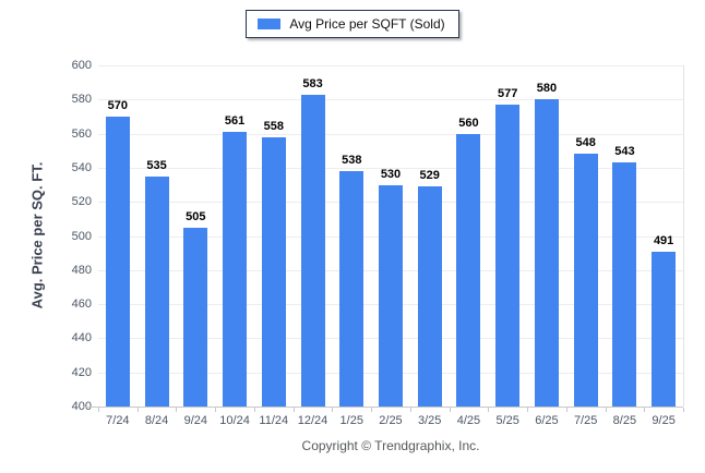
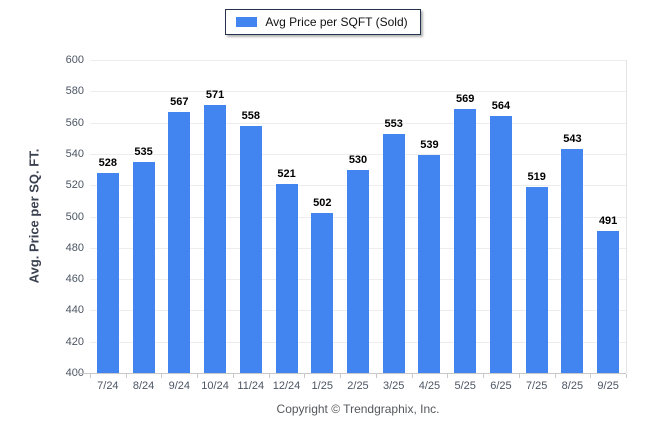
7/24: 570 -> 528
9/24: 505 -> 567
10/24: 561 -> 571
12/24: 583 -> 521
1/25: 538 -> 502
3/25: 529 -> 553
4/25: 560 -> 539
5/25: 577 -> 569
6/25: 580 -> 564
7/25: 548 -> 519
